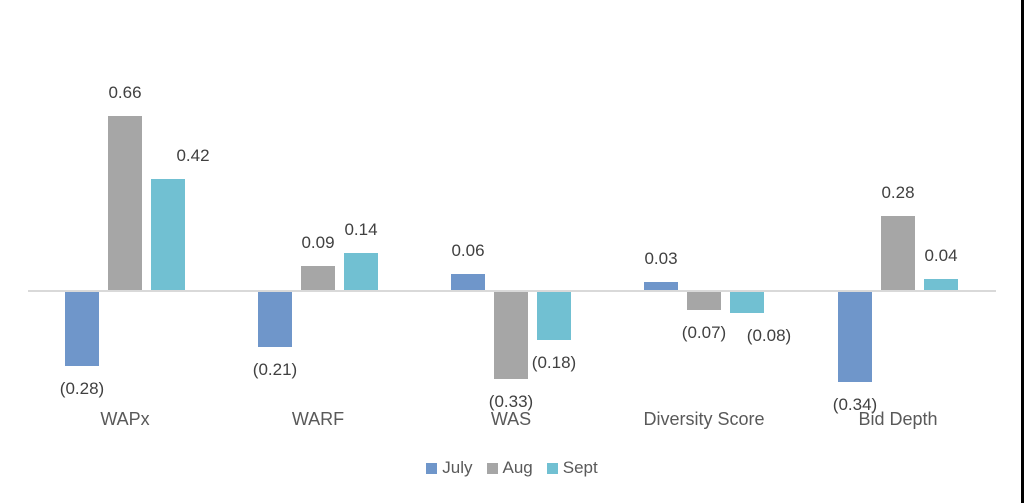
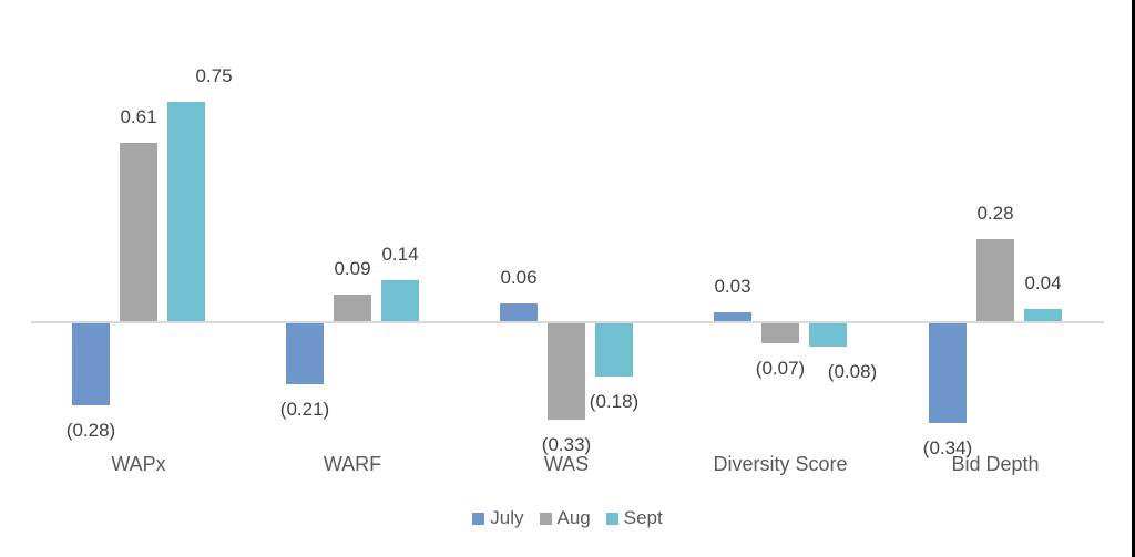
Aug/WAPx: 0.66 -> 0.61
Sept/WAPx: 0.42 -> 0.75
